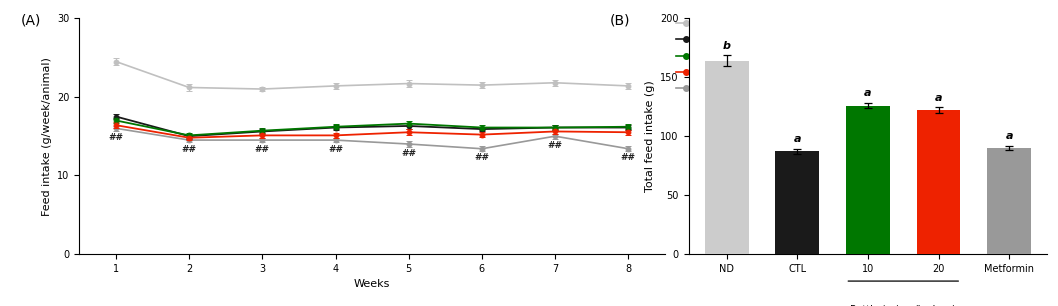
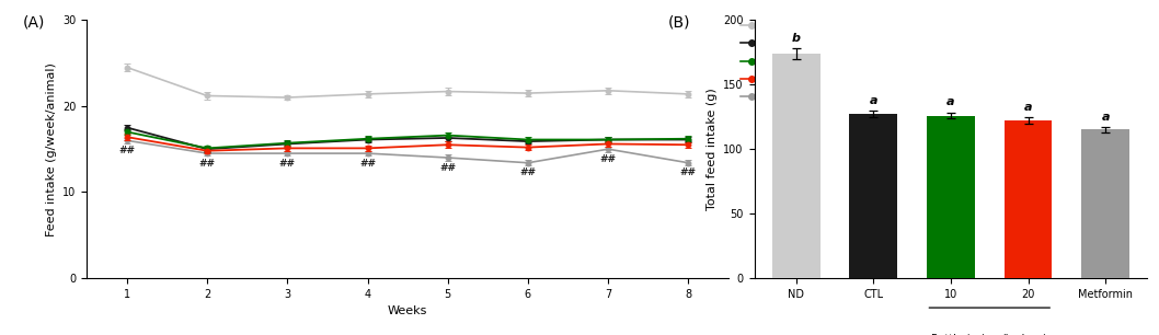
ND: 164 -> 174
CTL: 87 -> 127
Metformin: 90 -> 115
